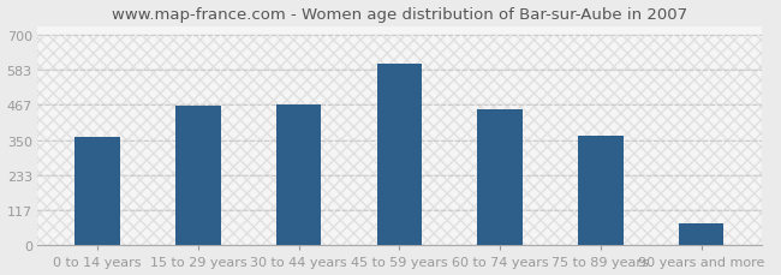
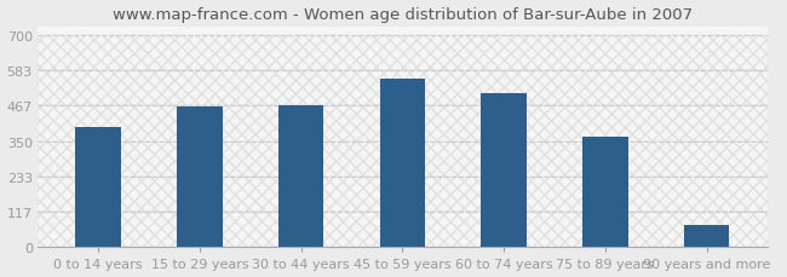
0 to 14 years: 362 -> 395
45 to 59 years: 603 -> 555
60 to 74 years: 452 -> 510
